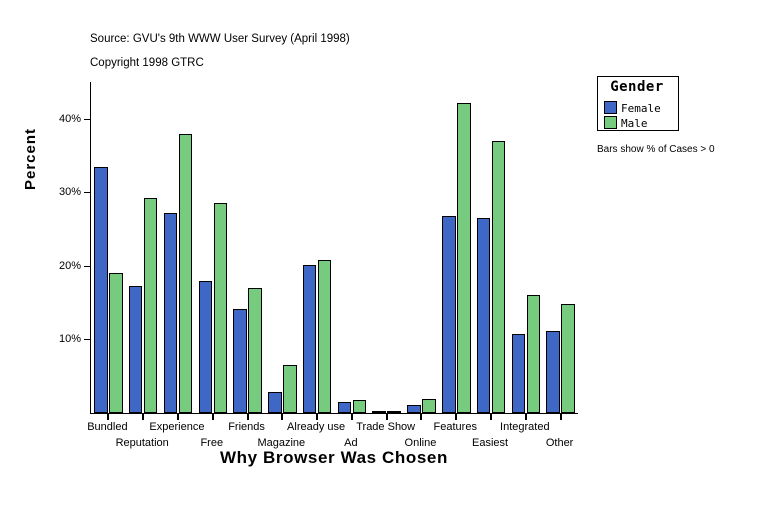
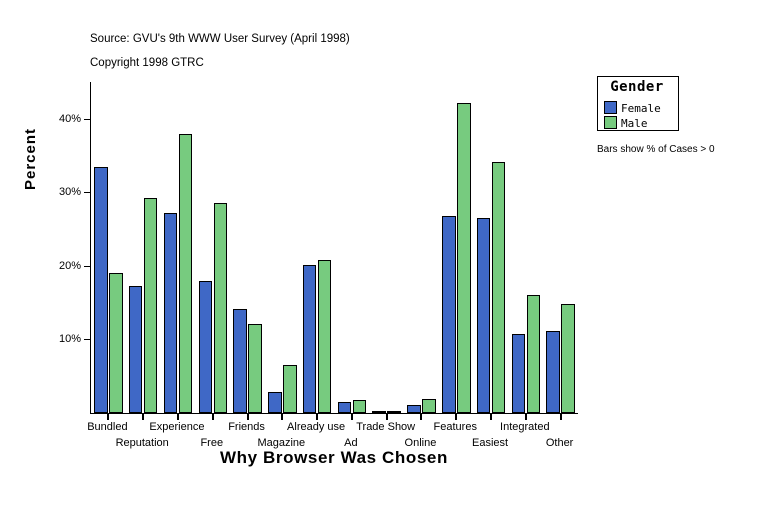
Male/Friends: 17% -> 12%
Male/Easiest: 37% -> 34%
